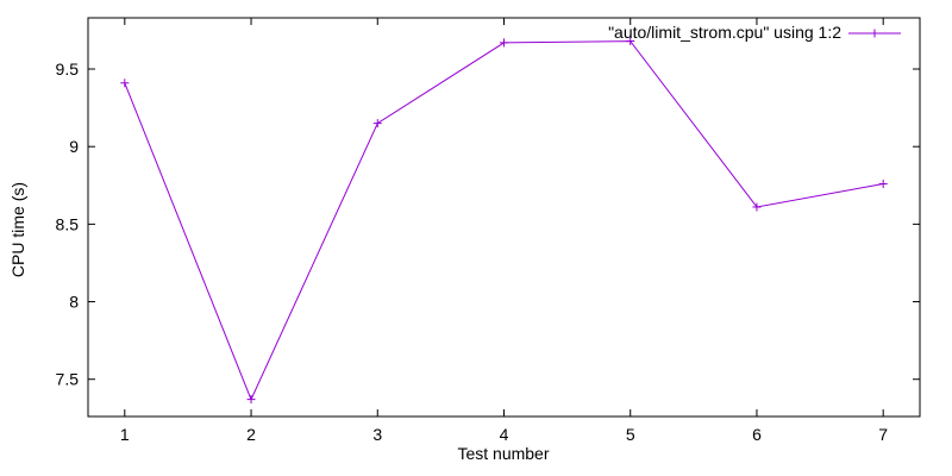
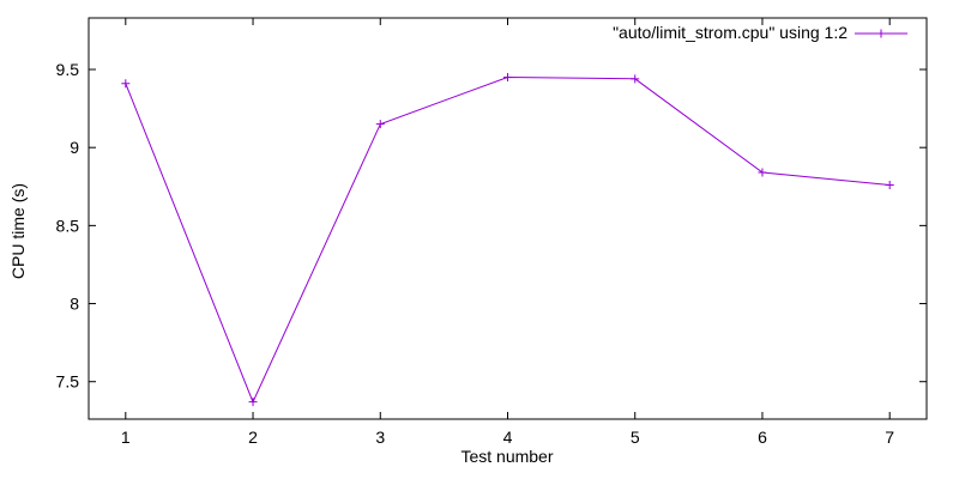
4: 9.67 -> 9.45
5: 9.68 -> 9.44
6: 8.61 -> 8.84
